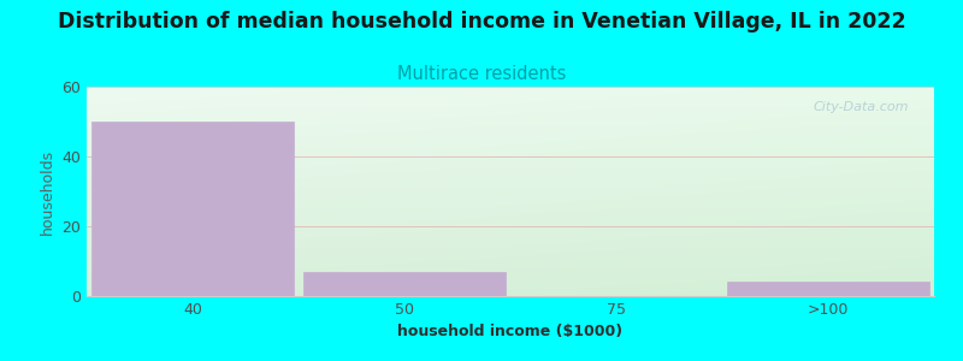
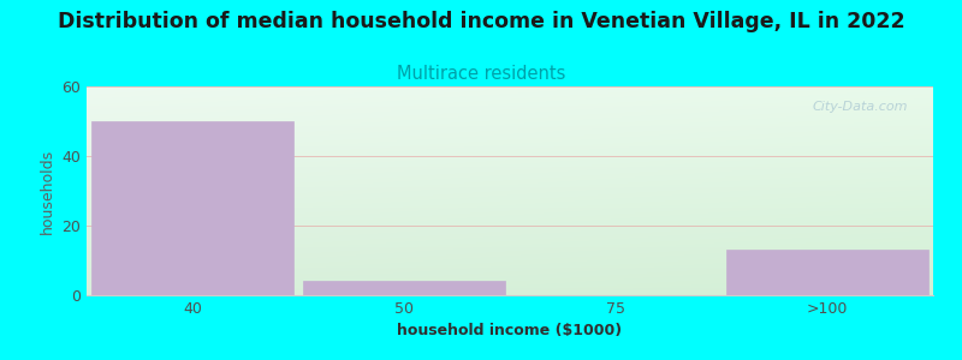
50: 7 -> 4
>100: 4 -> 13
